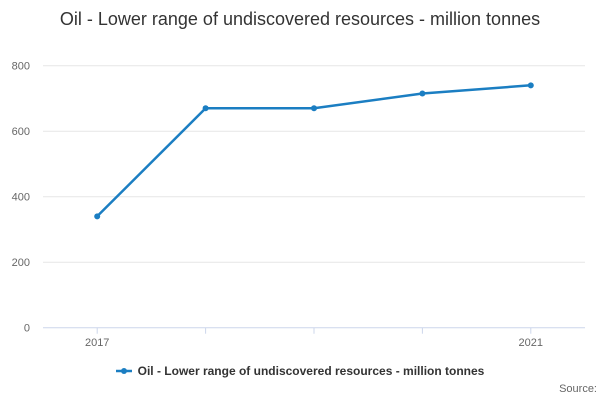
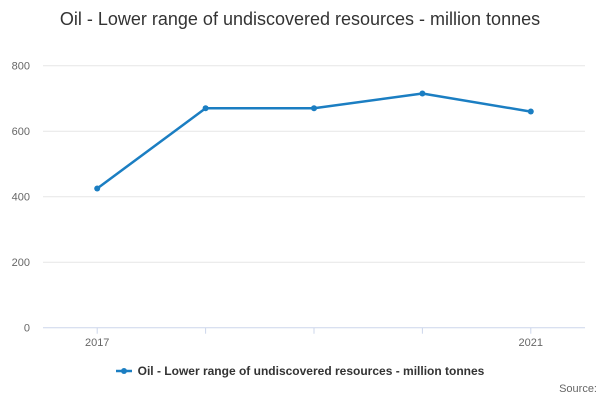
2017: 340 -> 420
2021: 740 -> 660
